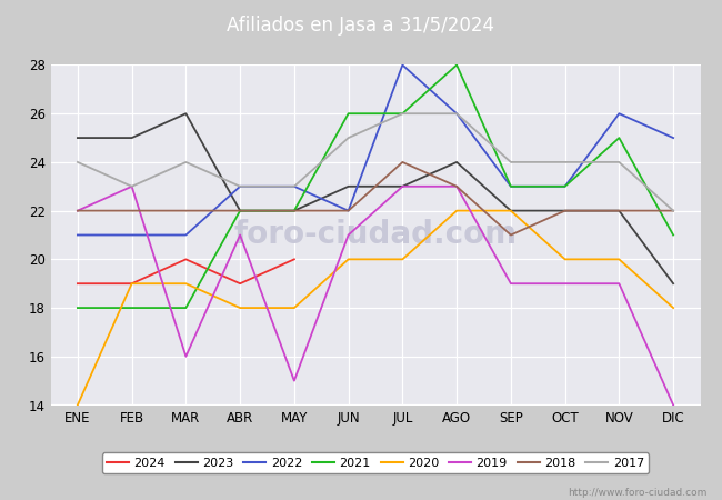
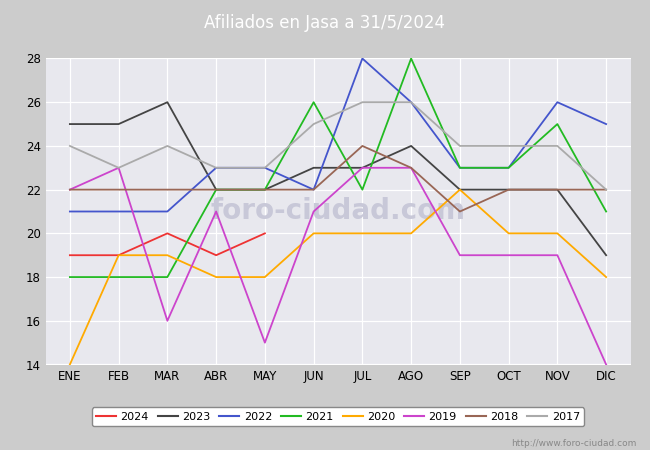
2021/JUL: 26 -> 22
2020/AGO: 22 -> 20
